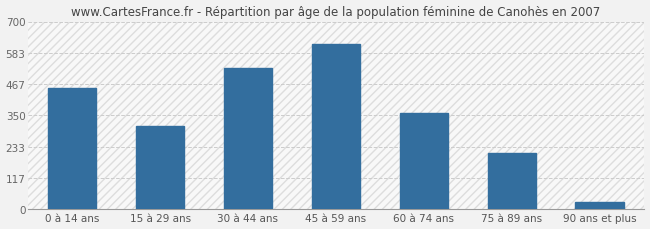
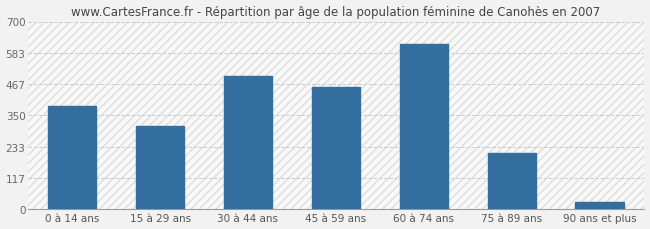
0 à 14 ans: 452 -> 385
30 à 44 ans: 527 -> 495
45 à 59 ans: 615 -> 455
60 à 74 ans: 358 -> 615
